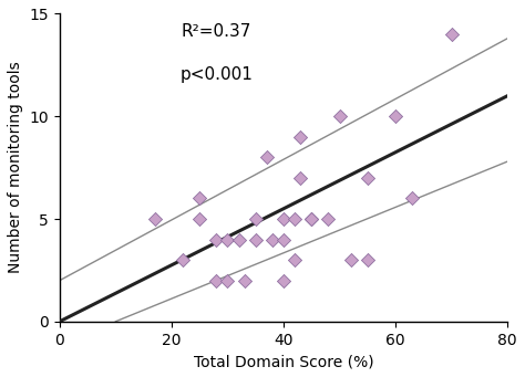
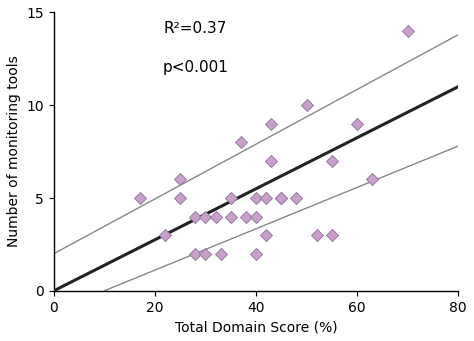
60: 10 -> 9
